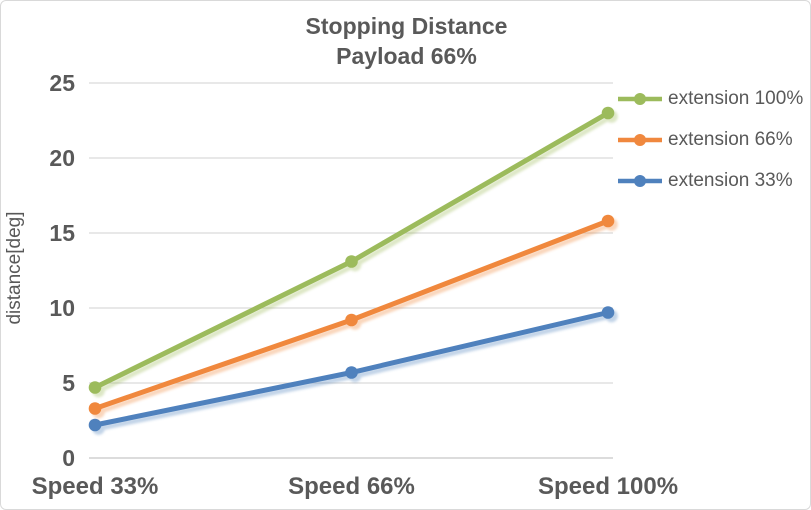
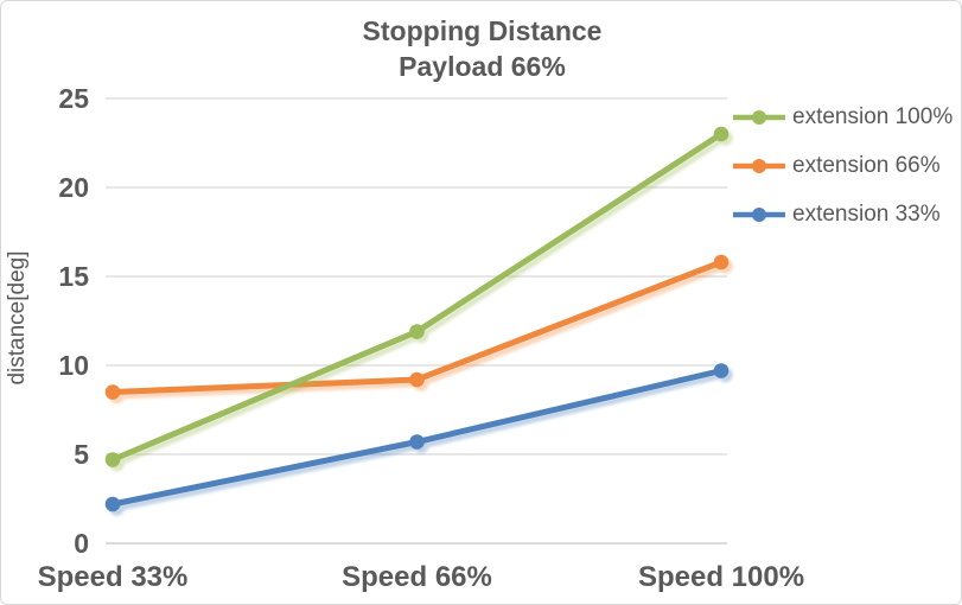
extension 66%/Speed 33%: 3.3 -> 8.5
extension 100%/Speed 66%: 13.1 -> 11.9
